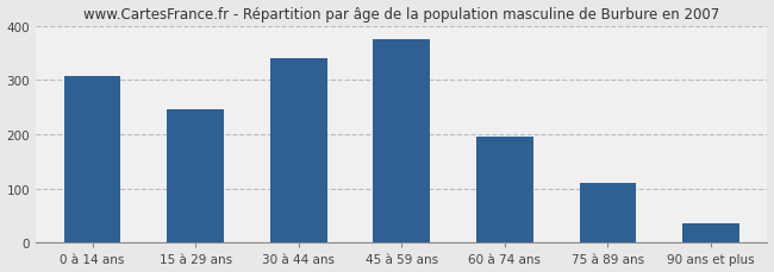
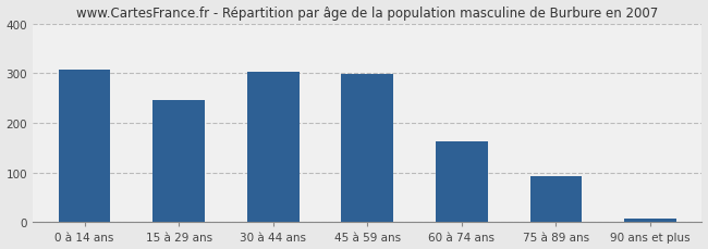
30 à 44 ans: 340 -> 302
45 à 59 ans: 375 -> 299
60 à 74 ans: 195 -> 163
75 à 89 ans: 110 -> 92
90 ans et plus: 35 -> 8
